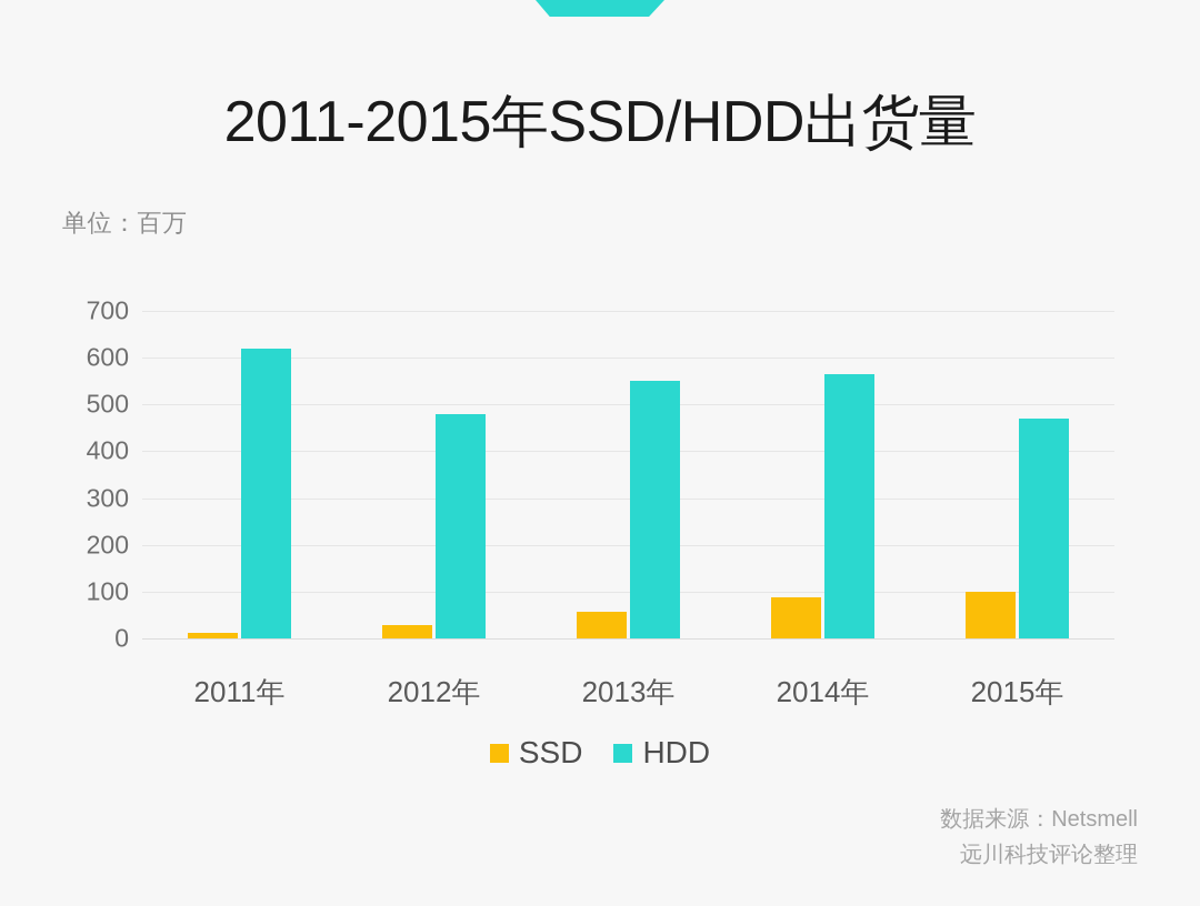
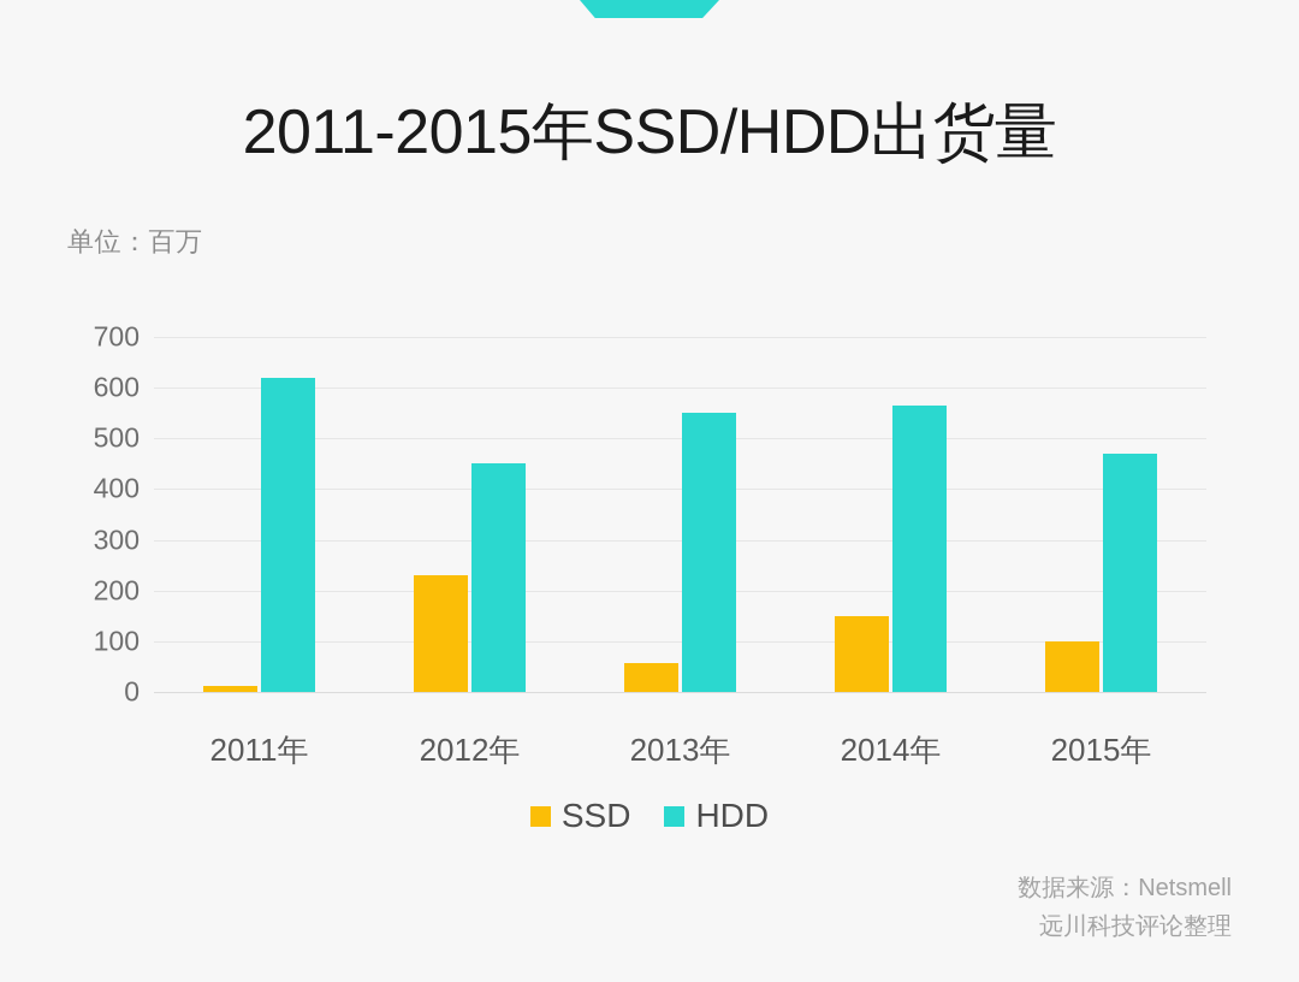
SSD/2012年: 30 -> 230
HDD/2012年: 480 -> 450
SSD/2014年: 90 -> 150
